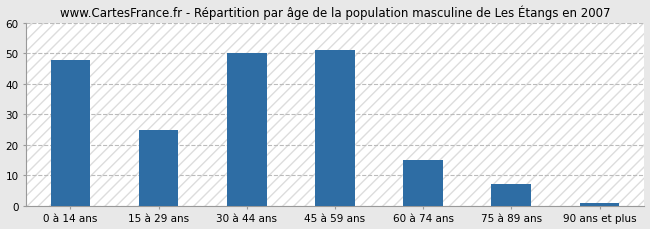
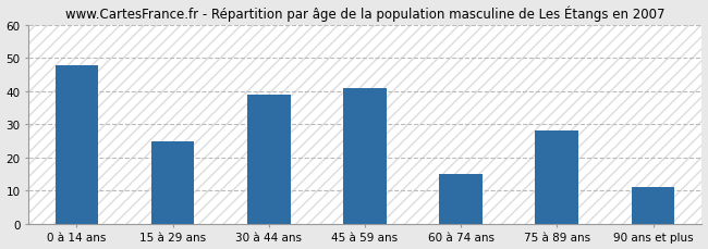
30 à 44 ans: 50 -> 39
45 à 59 ans: 51 -> 41
75 à 89 ans: 7 -> 28
90 ans et plus: 1 -> 11
